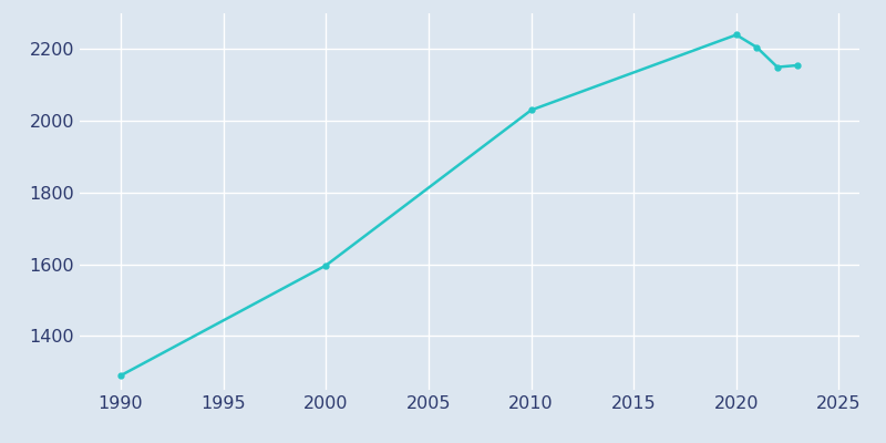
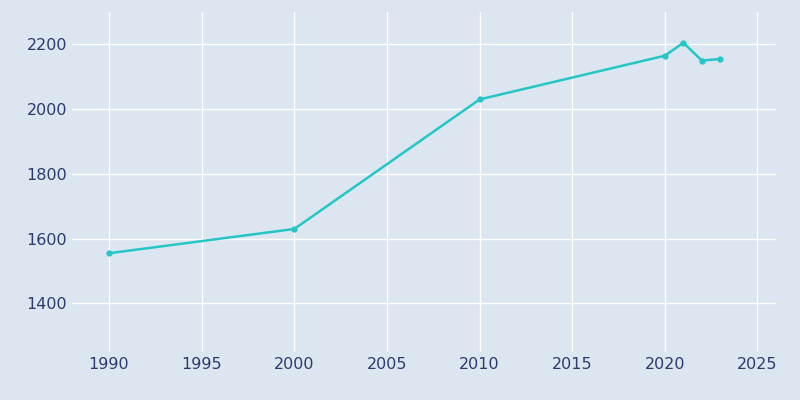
1990: 1290 -> 1555
2000: 1597 -> 1630
2020: 2240 -> 2165
